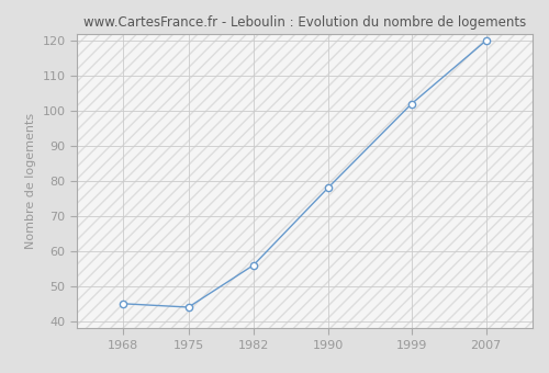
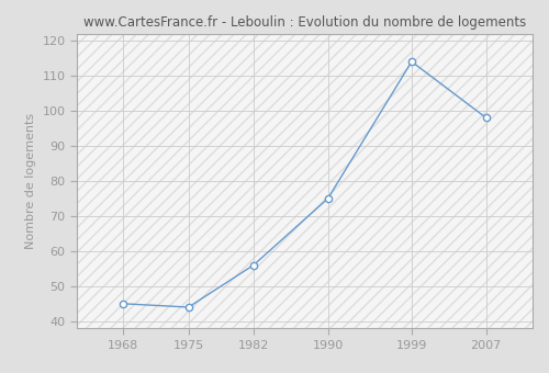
1990: 78 -> 75
1999: 102 -> 114
2007: 120 -> 98
